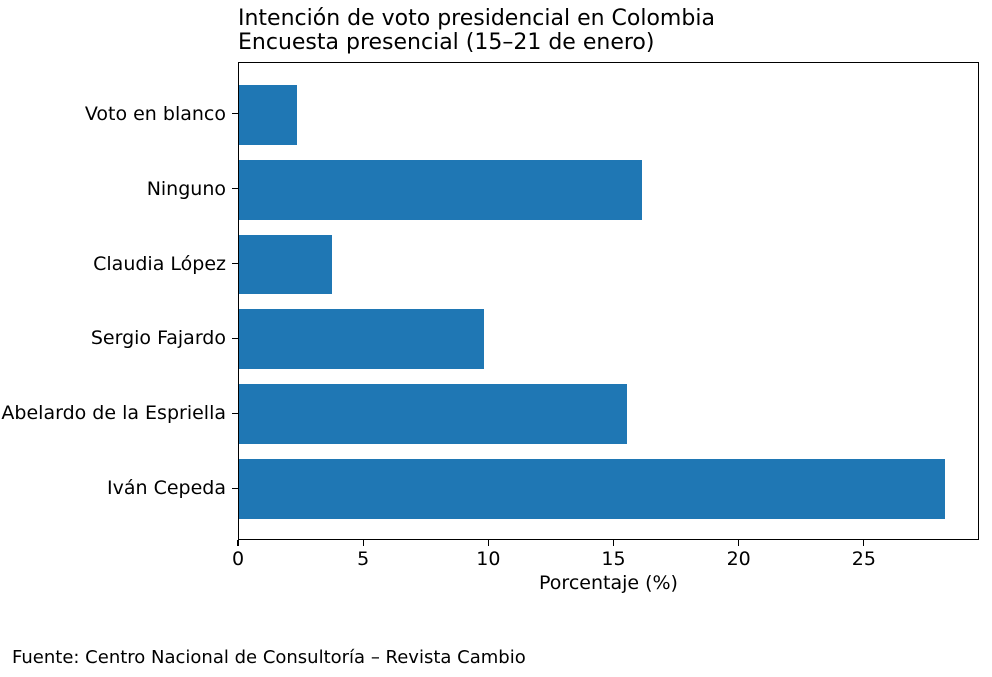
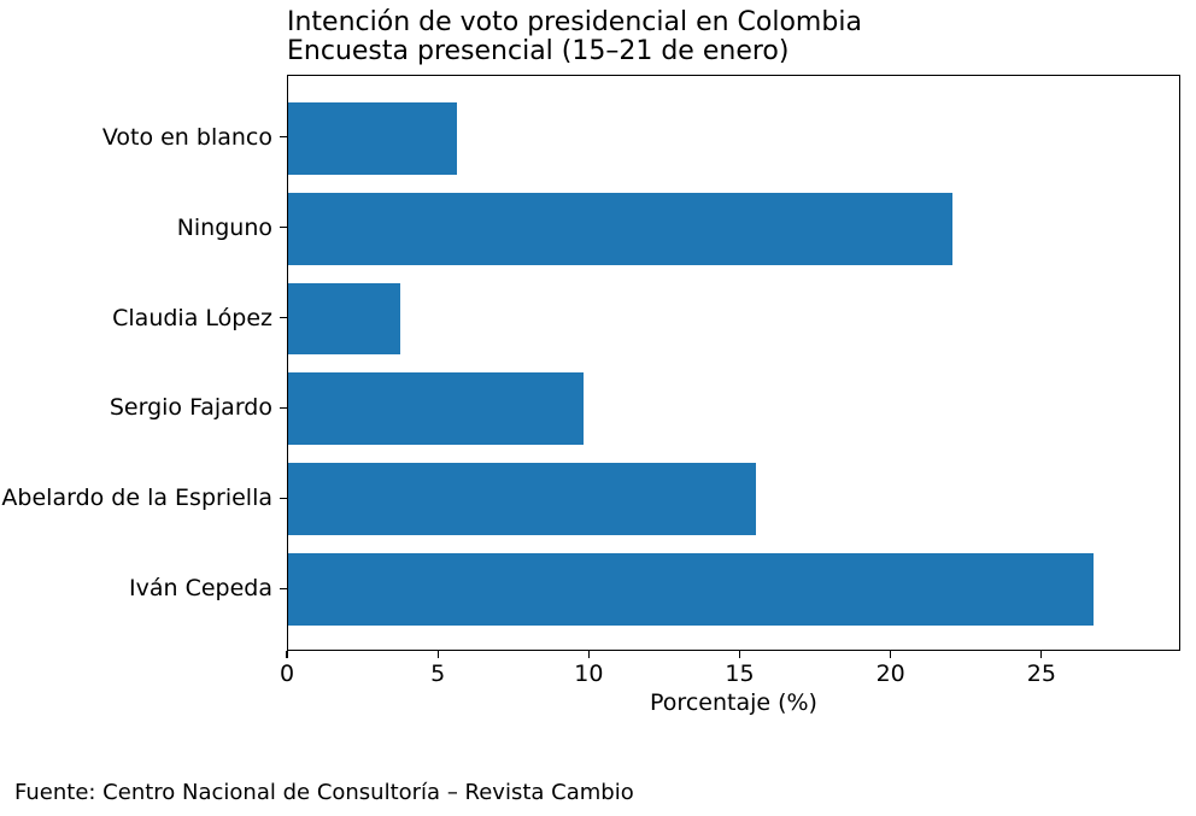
Voto en blanco: 2.3 -> 5.6
Ninguno: 16.1 -> 22.0
Iván Cepeda: 28.2 -> 26.7
